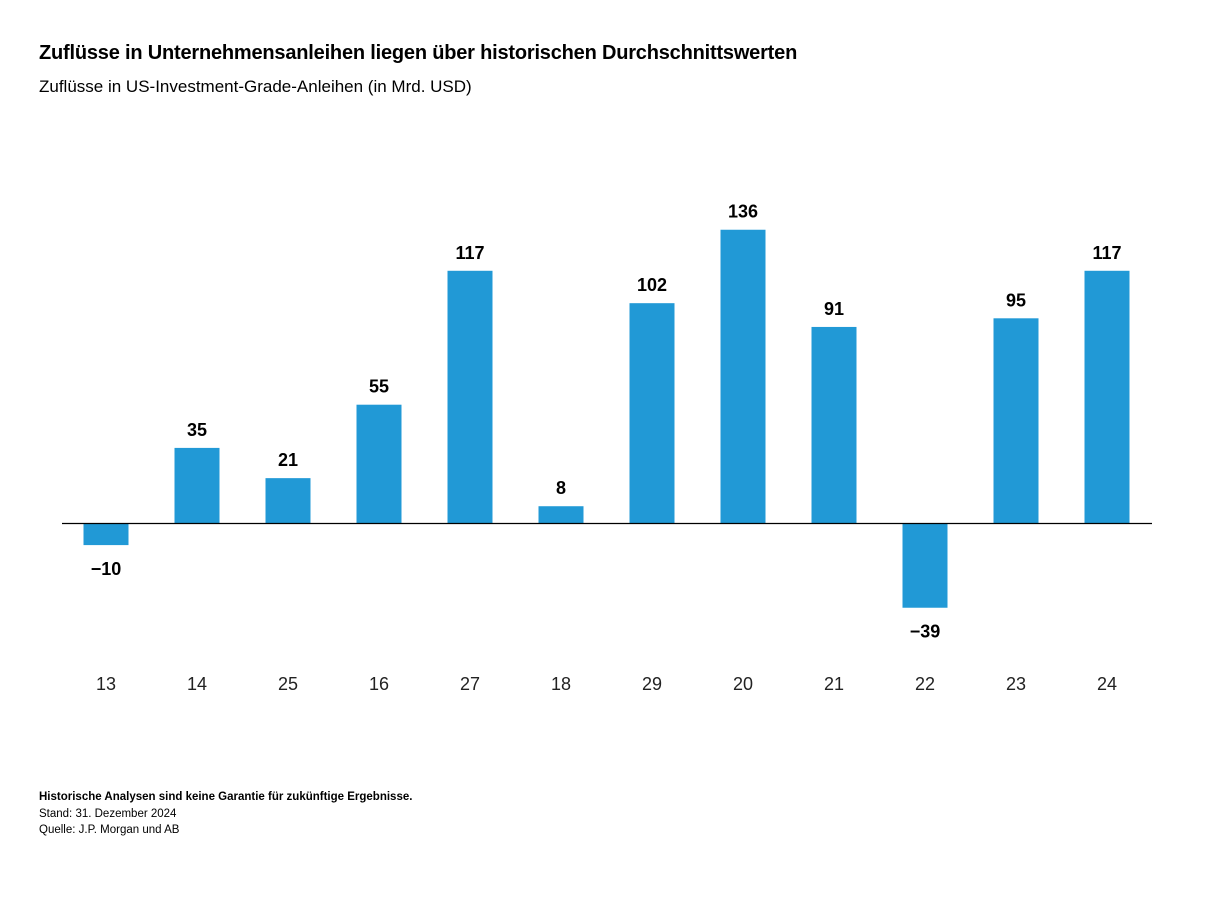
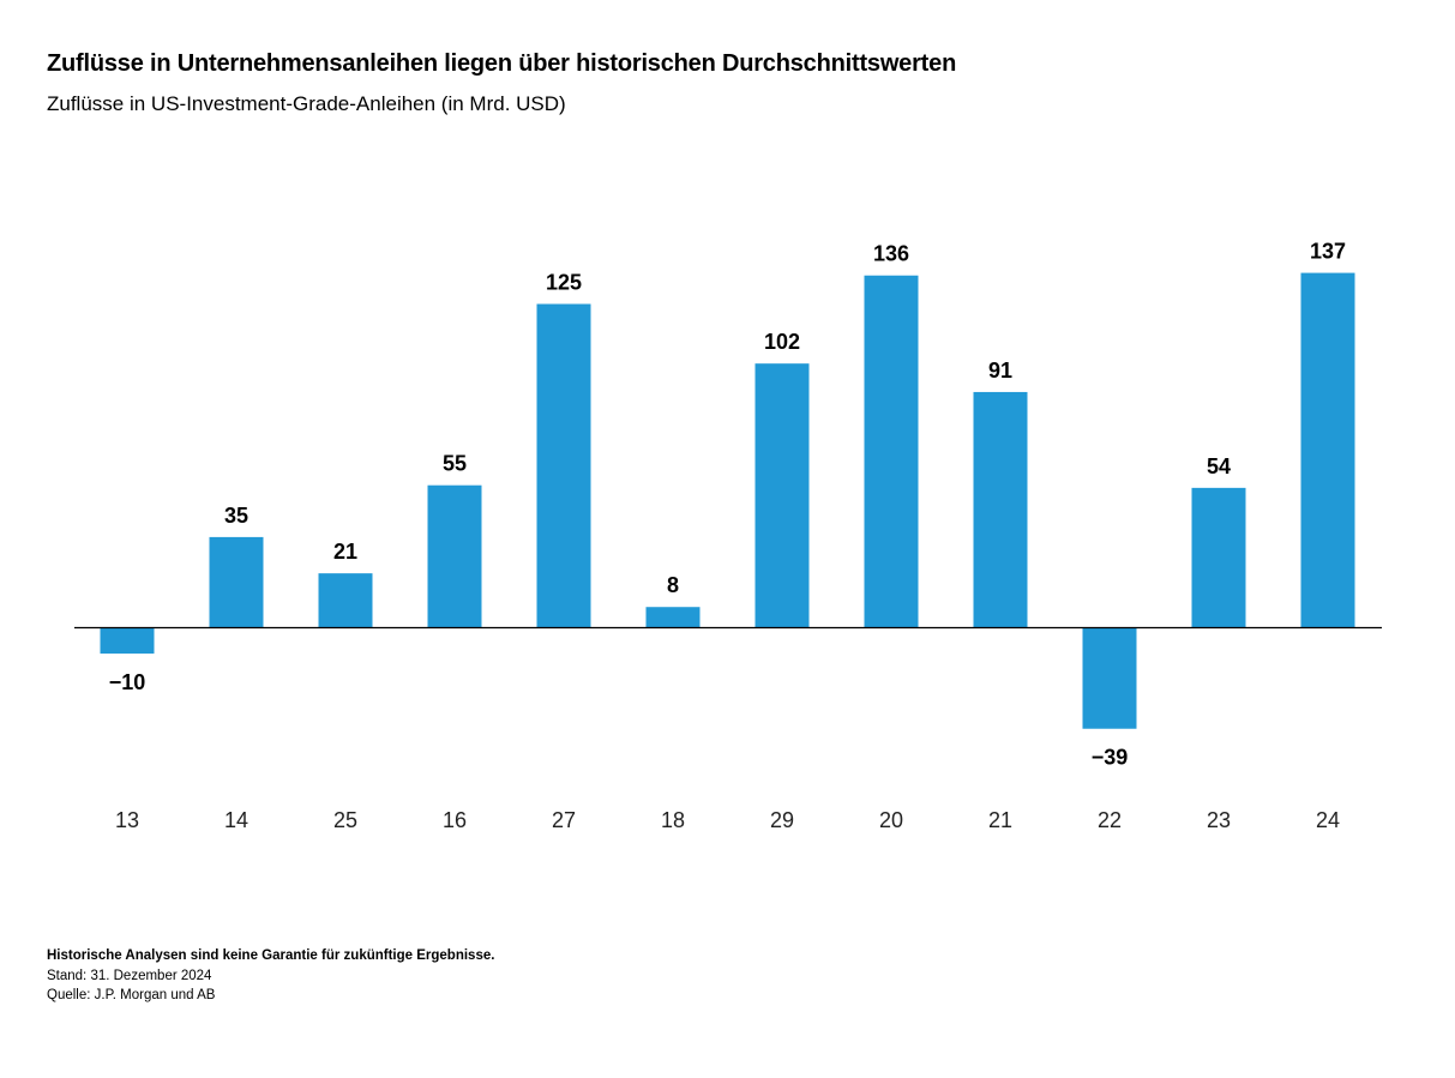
27: 117 -> 125
23: 95 -> 54
24: 117 -> 137
